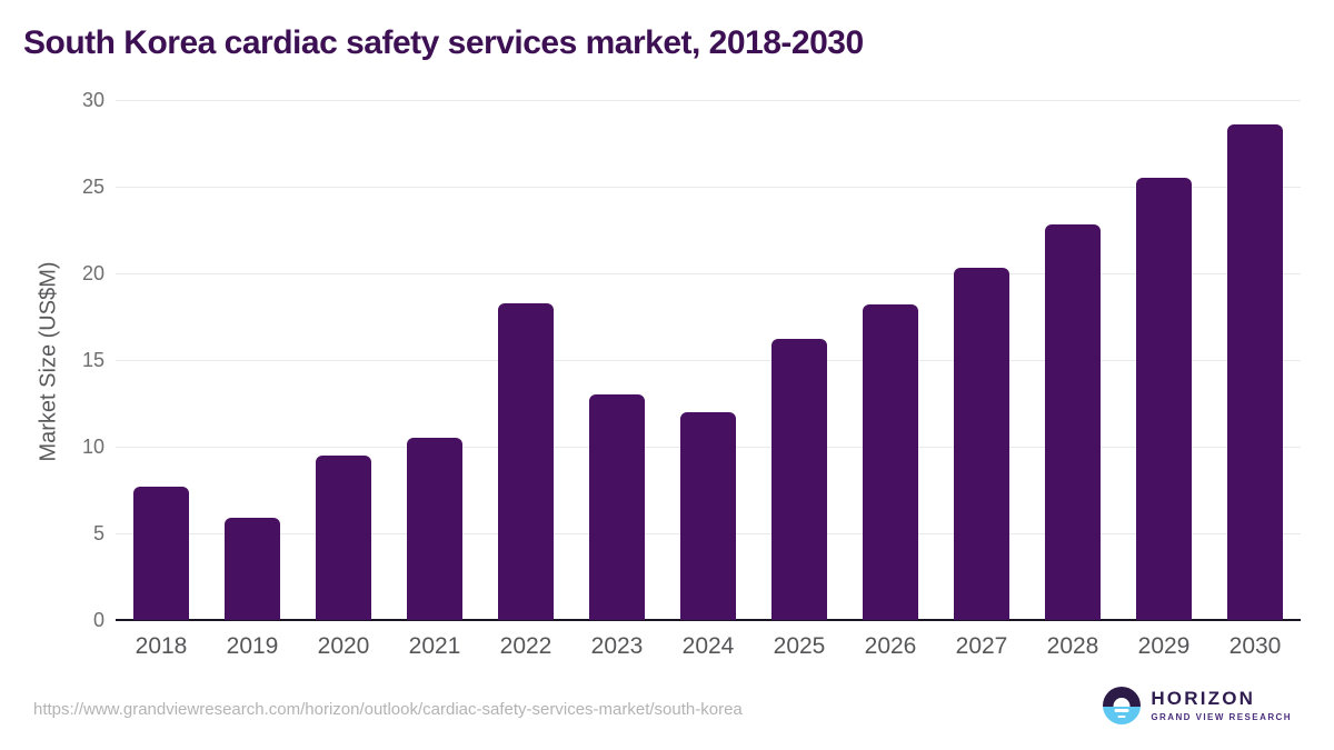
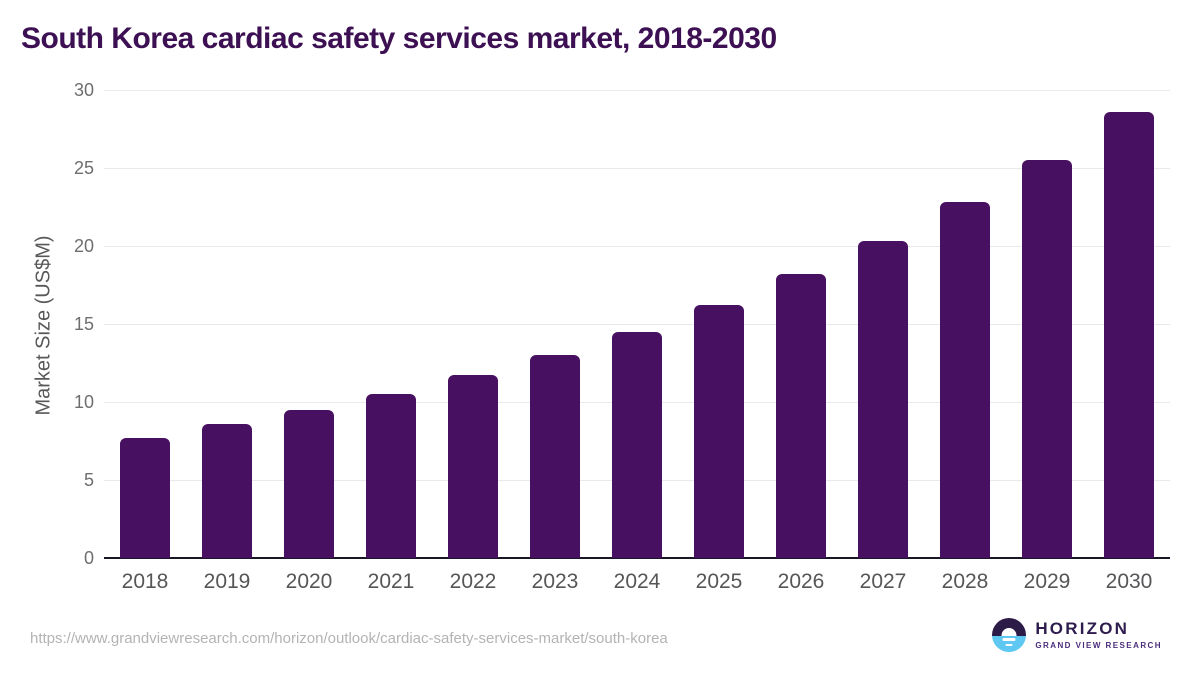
2019: 5.9 -> 8.6
2022: 18.3 -> 11.7
2024: 12.0 -> 14.5
